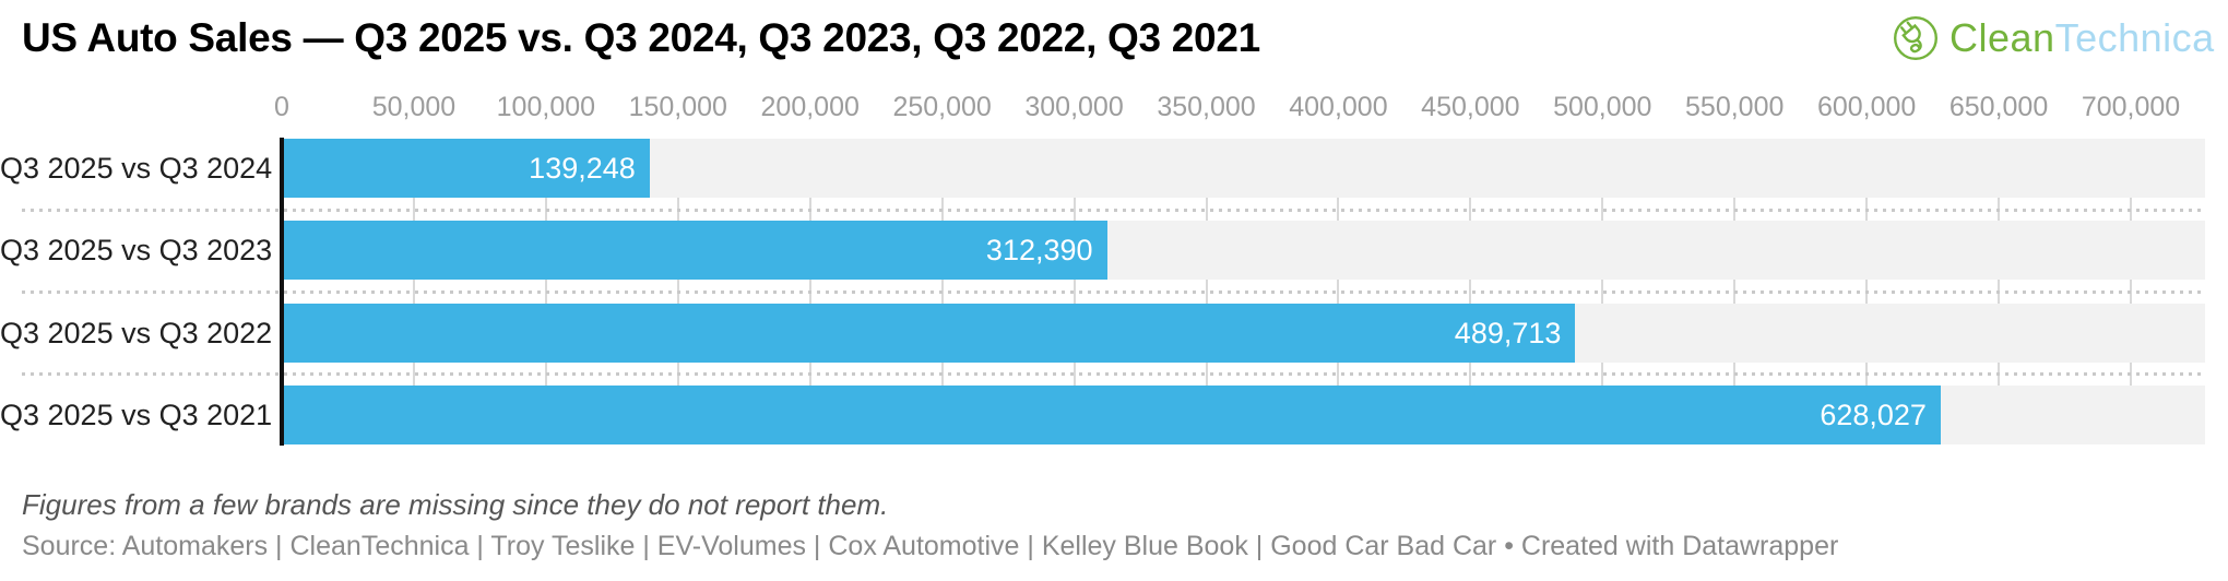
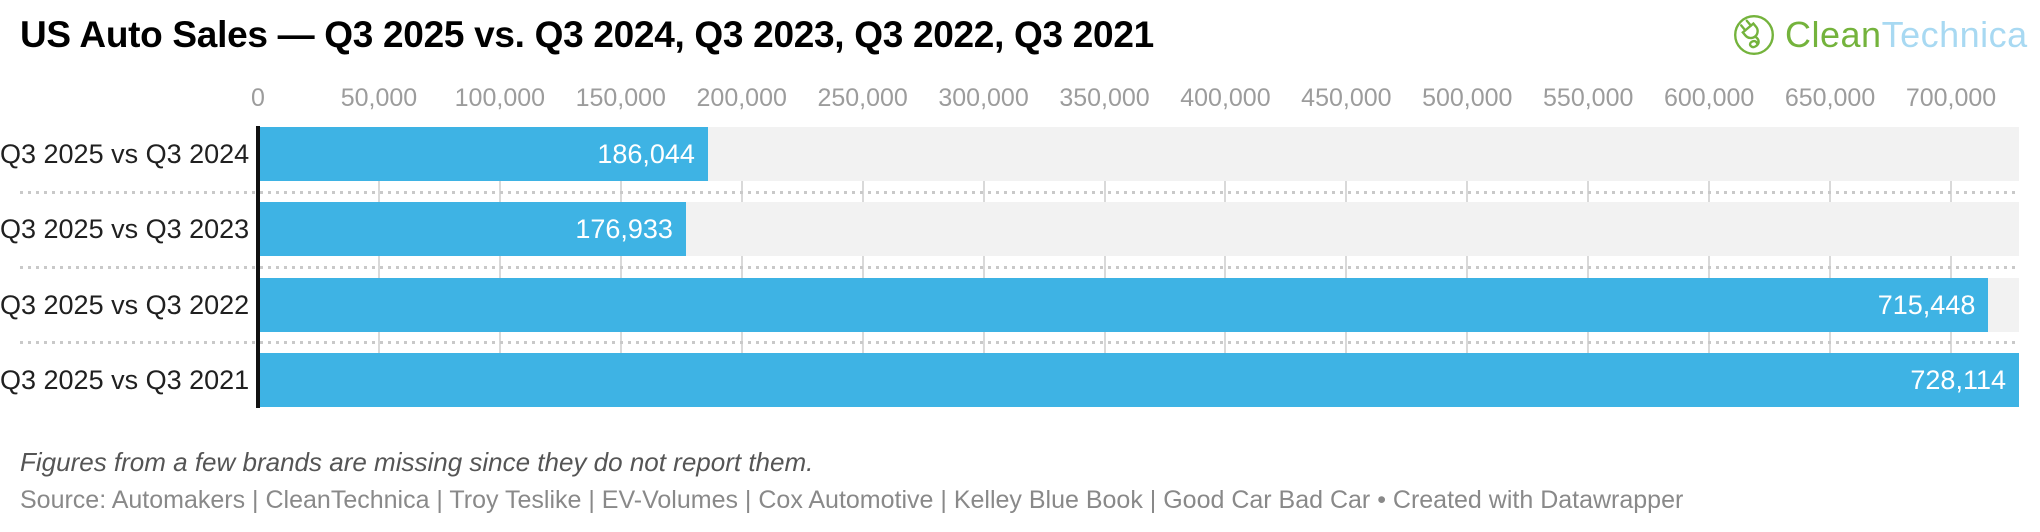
Q3 2025 vs Q3 2024: 139,248 -> 186,044
Q3 2025 vs Q3 2023: 312,390 -> 176,933
Q3 2025 vs Q3 2022: 489,713 -> 715,448
Q3 2025 vs Q3 2021: 628,027 -> 728,114
